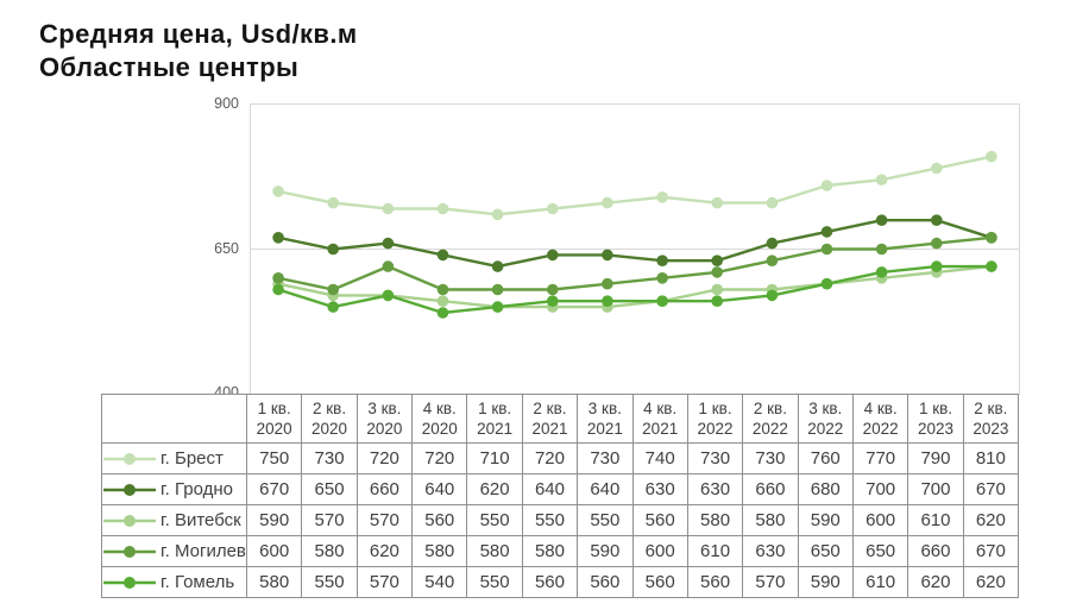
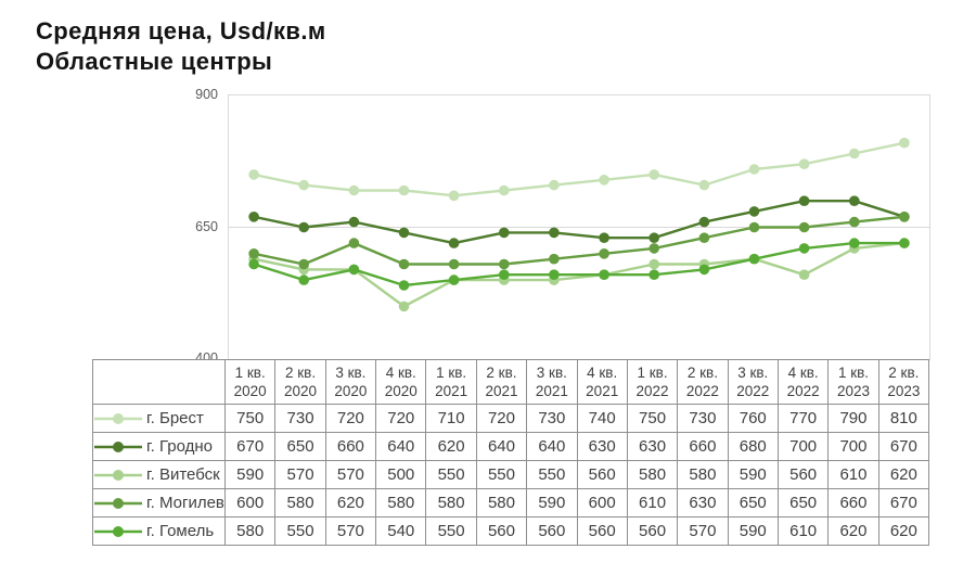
г. Витебск/4 кв. 2020: 560 -> 500
г. Брест/1 кв. 2022: 730 -> 750
г. Витебск/4 кв. 2022: 600 -> 560
